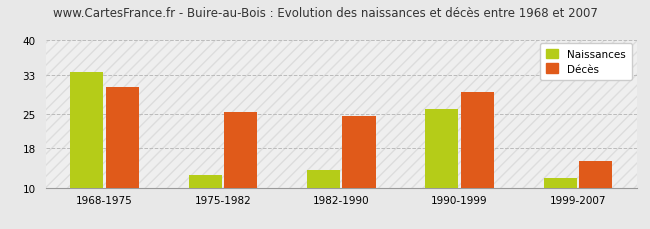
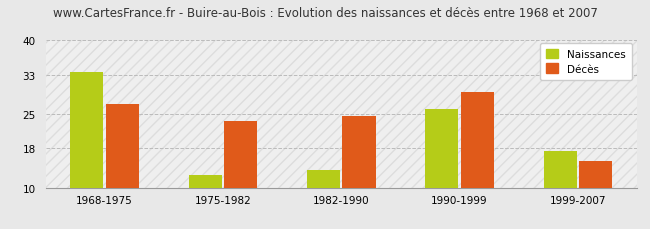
Décès/1968-1975: 30.5 -> 27.0
Décès/1975-1982: 25.5 -> 23.5
Naissances/1999-2007: 12.0 -> 17.5
